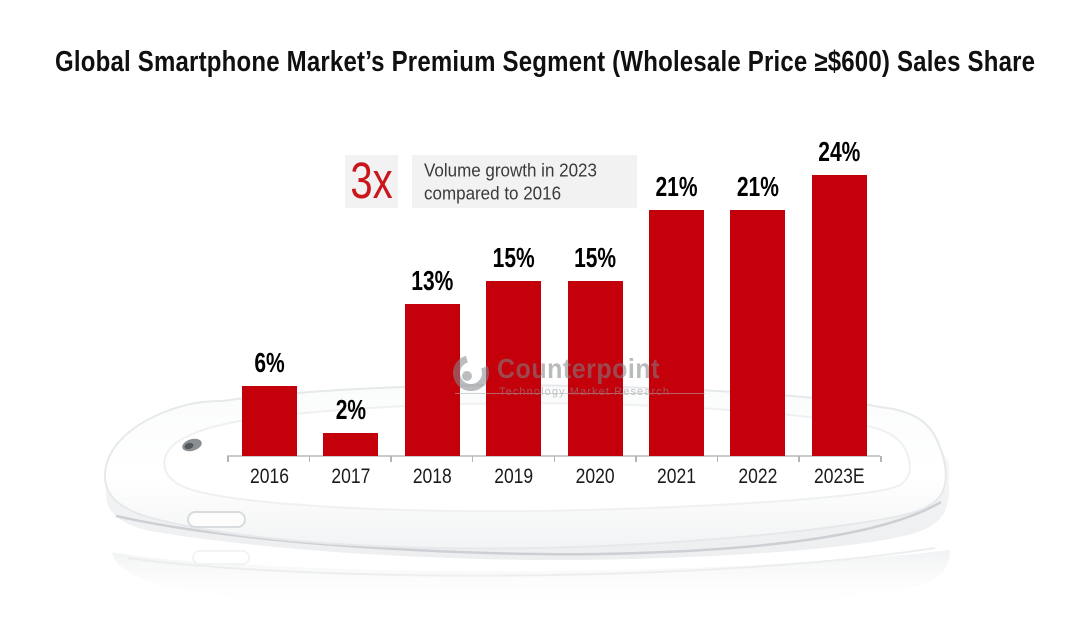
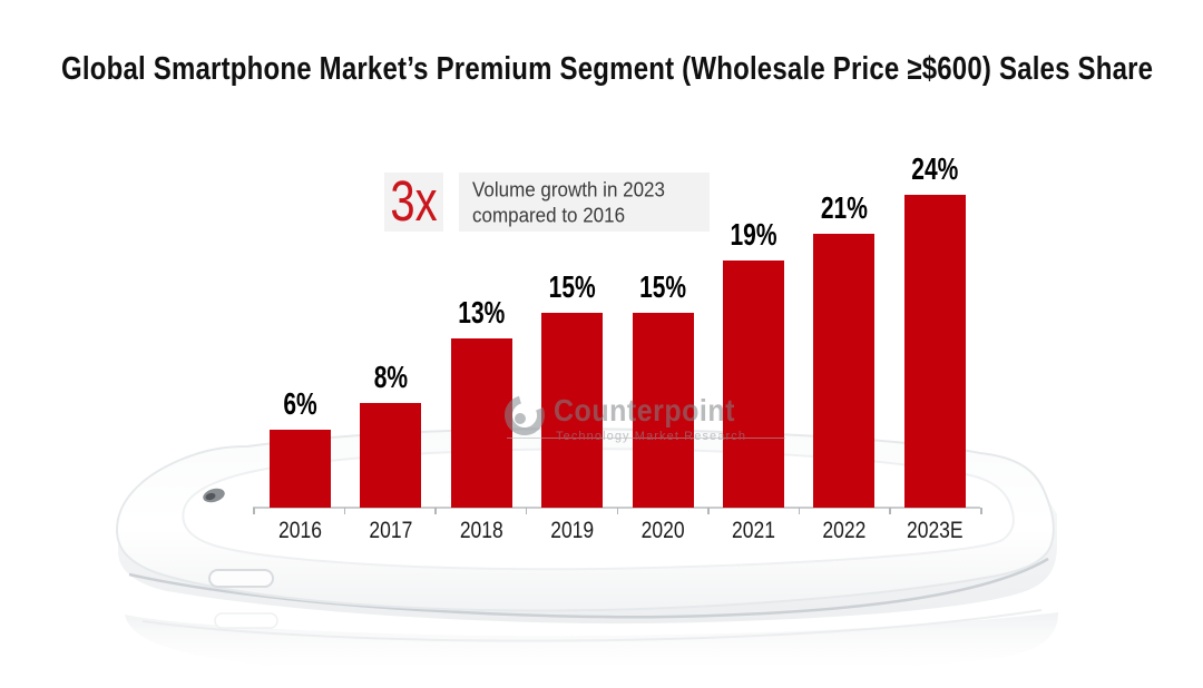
2017: 2% -> 8%
2021: 21% -> 19%
